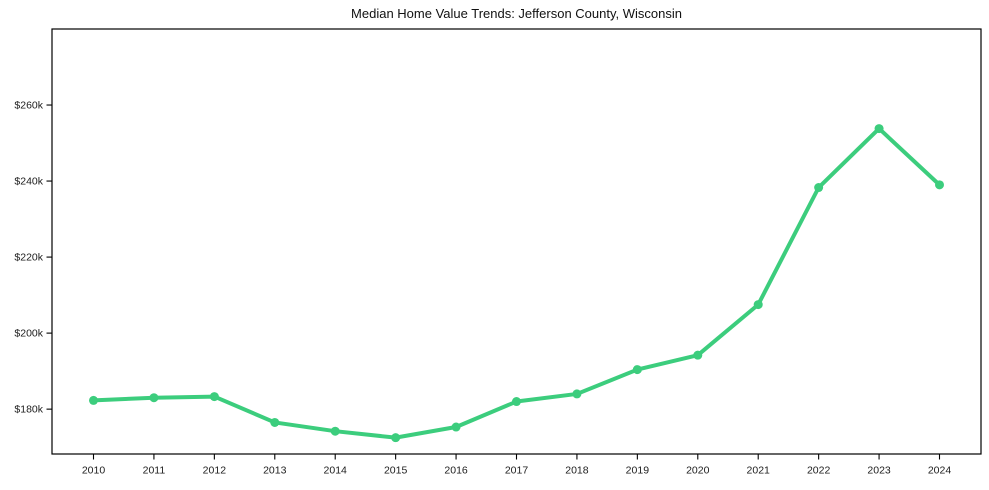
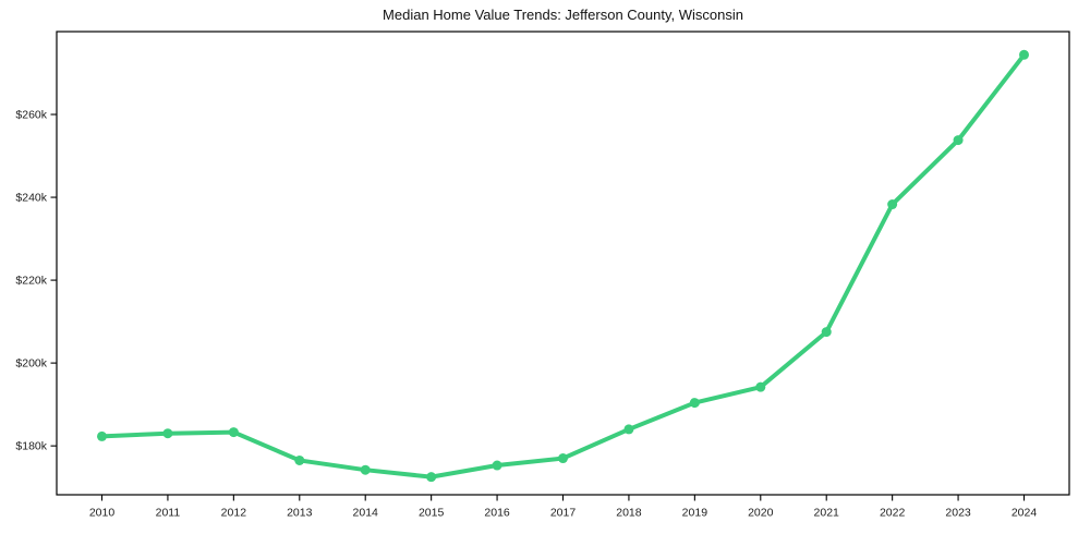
2017: $182k -> $177k
2024: $239k -> $274k
